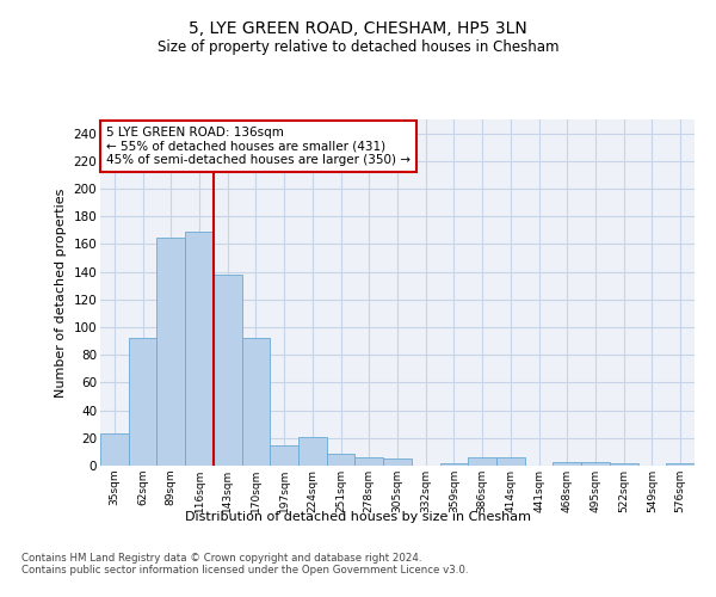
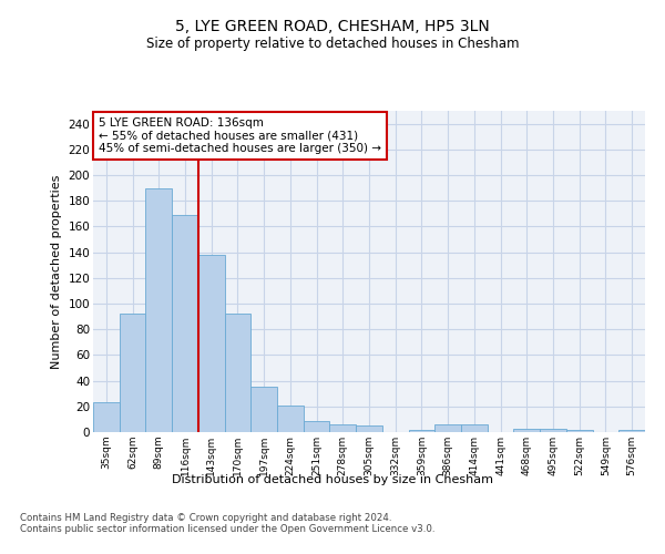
89sqm: 165 -> 190
197sqm: 15 -> 35
